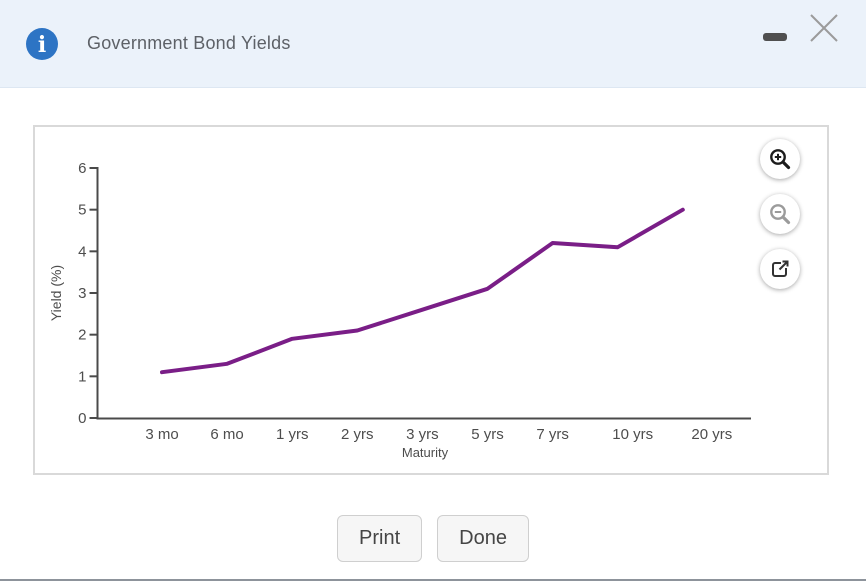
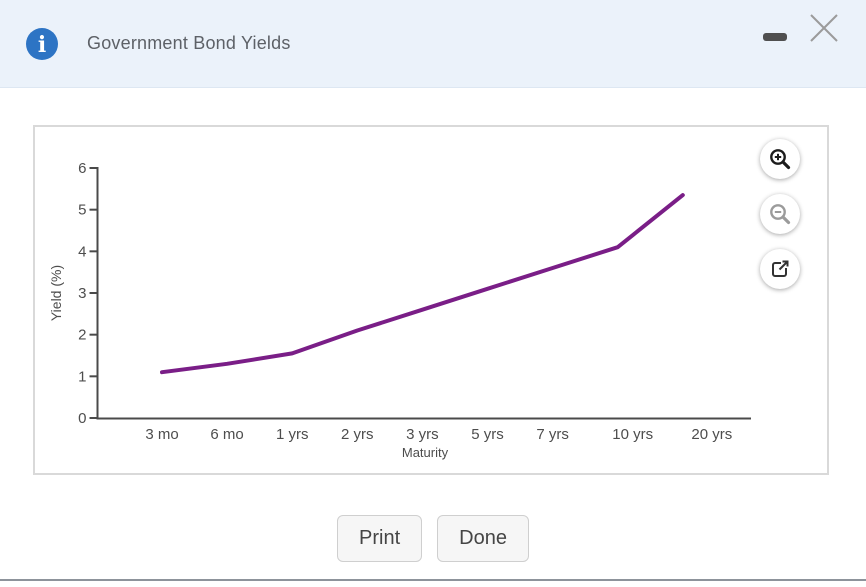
1 yrs: 1.9 -> 1.6
7 yrs: 4.2 -> 3.6
20 yrs: 5.0 -> 5.3
